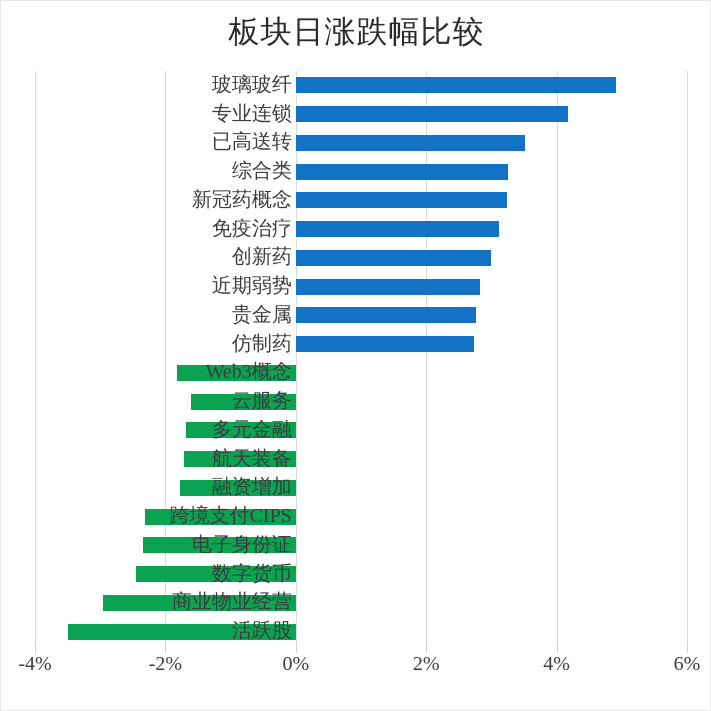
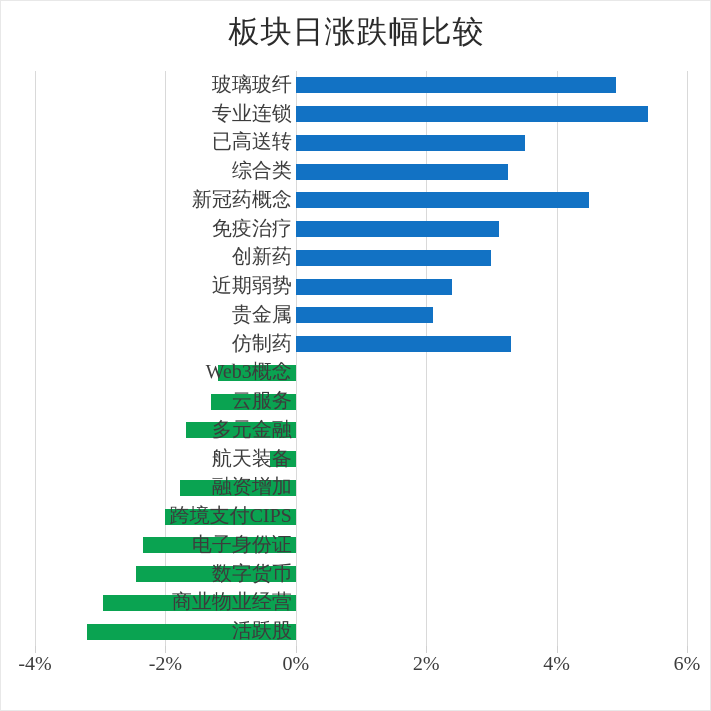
专业连锁: 4.2% -> 5.4%
新冠药概念: 3.2% -> 4.5%
近期弱势: 2.8% -> 2.4%
贵金属: 2.8% -> 2.1%
仿制药: 2.7% -> 3.3%
Web3概念: -1.8% -> -1.2%
云服务: -1.6% -> -1.3%
航天装备: -1.7% -> -0.4%
跨境支付CIPS: -2.3% -> -2.0%
活跃股: -3.5% -> -3.2%
